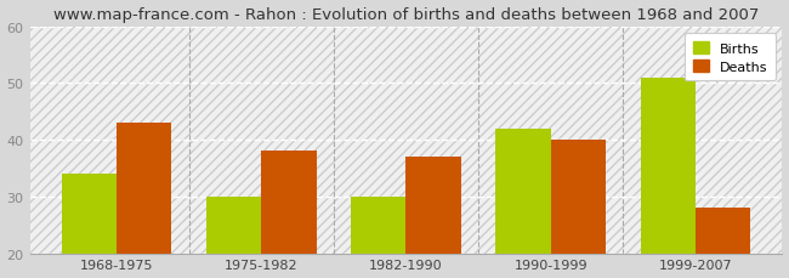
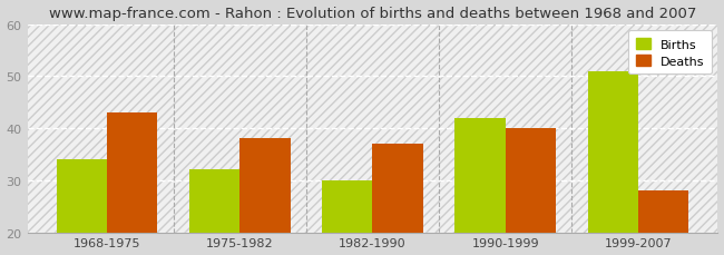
Births/1975-1982: 30 -> 32
